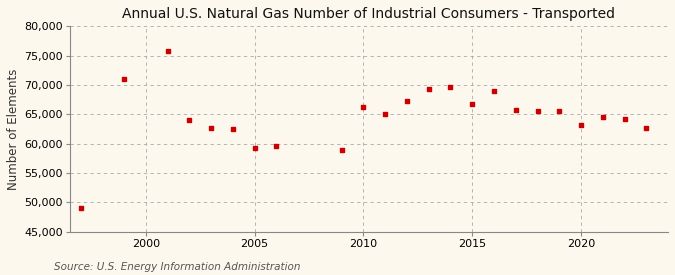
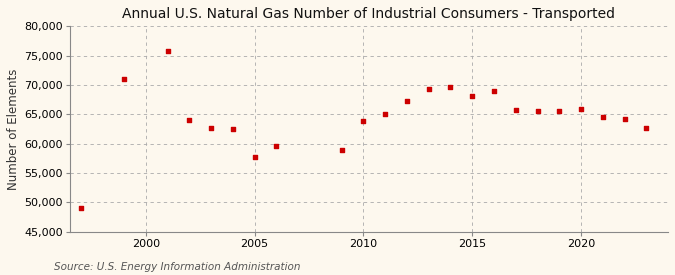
2005: 59,200 -> 57,700
2010: 66,200 -> 63,800
2015: 66,800 -> 68,200
2020: 63,200 -> 66,000
